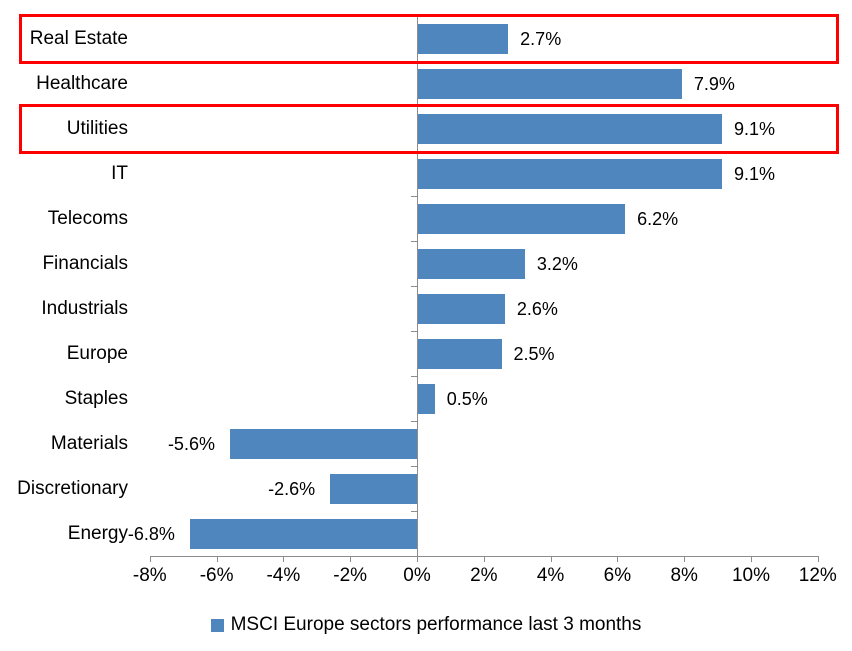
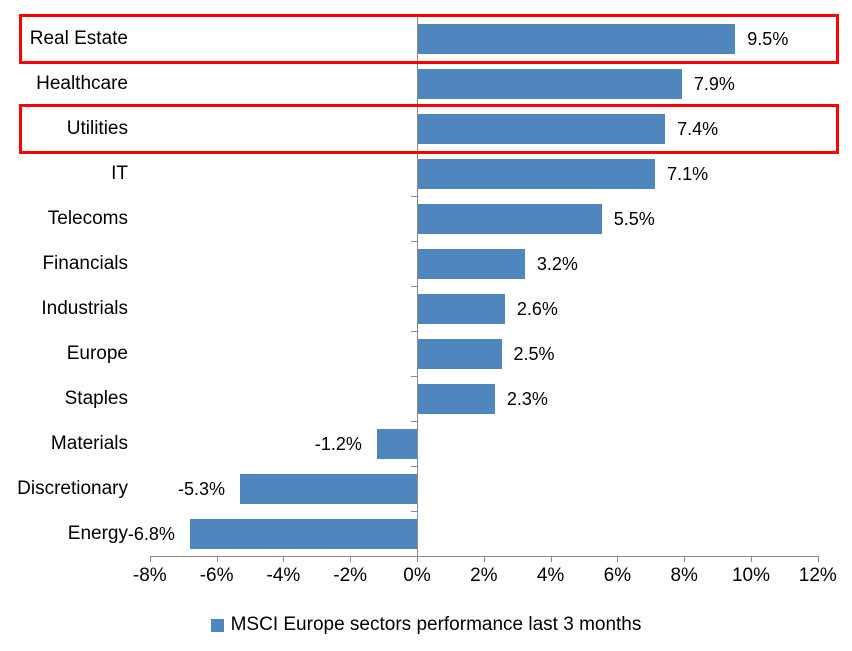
Real Estate: 2.7% -> 9.5%
Utilities: 9.1% -> 7.4%
IT: 9.1% -> 7.1%
Telecoms: 6.2% -> 5.5%
Staples: 0.5% -> 2.3%
Materials: -5.6% -> -1.2%
Discretionary: -2.6% -> -5.3%
